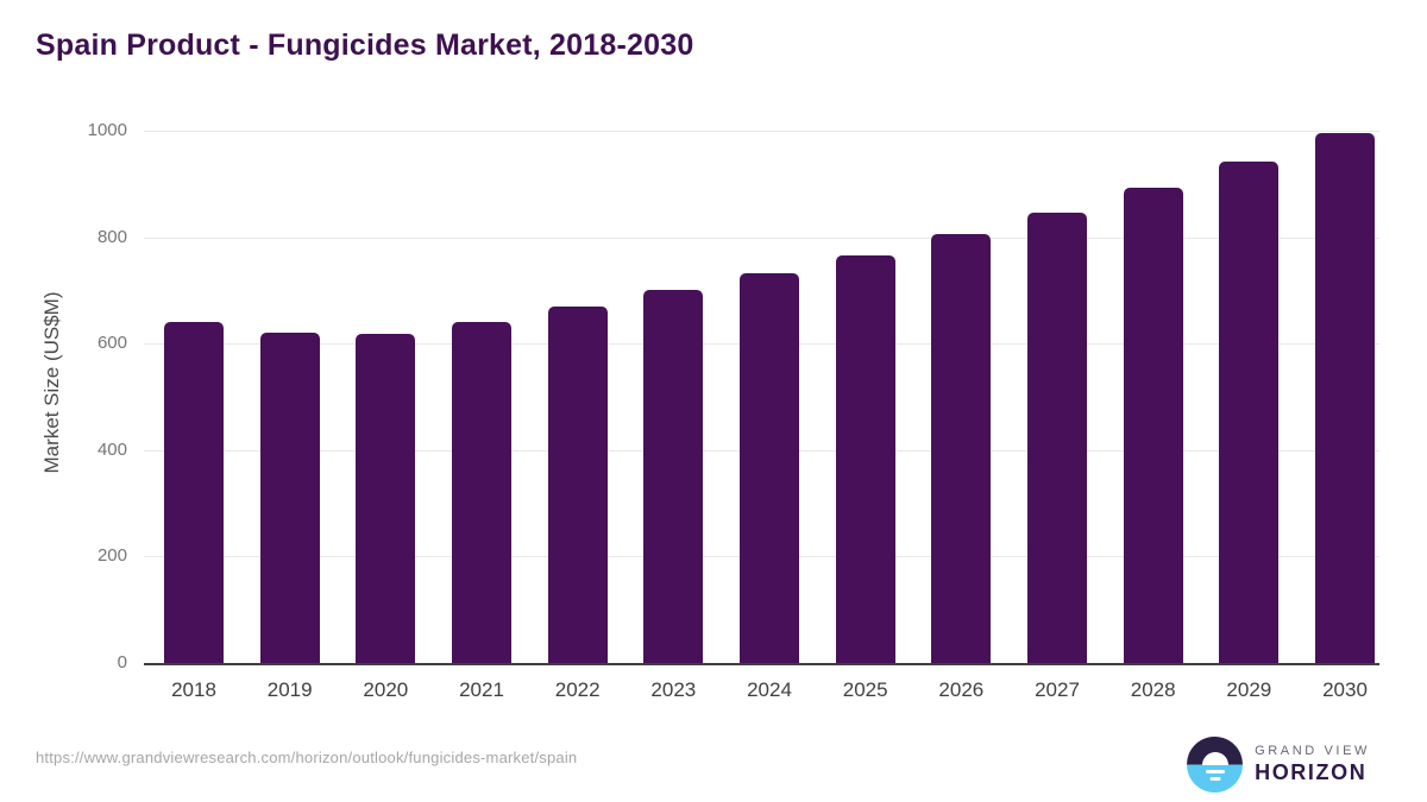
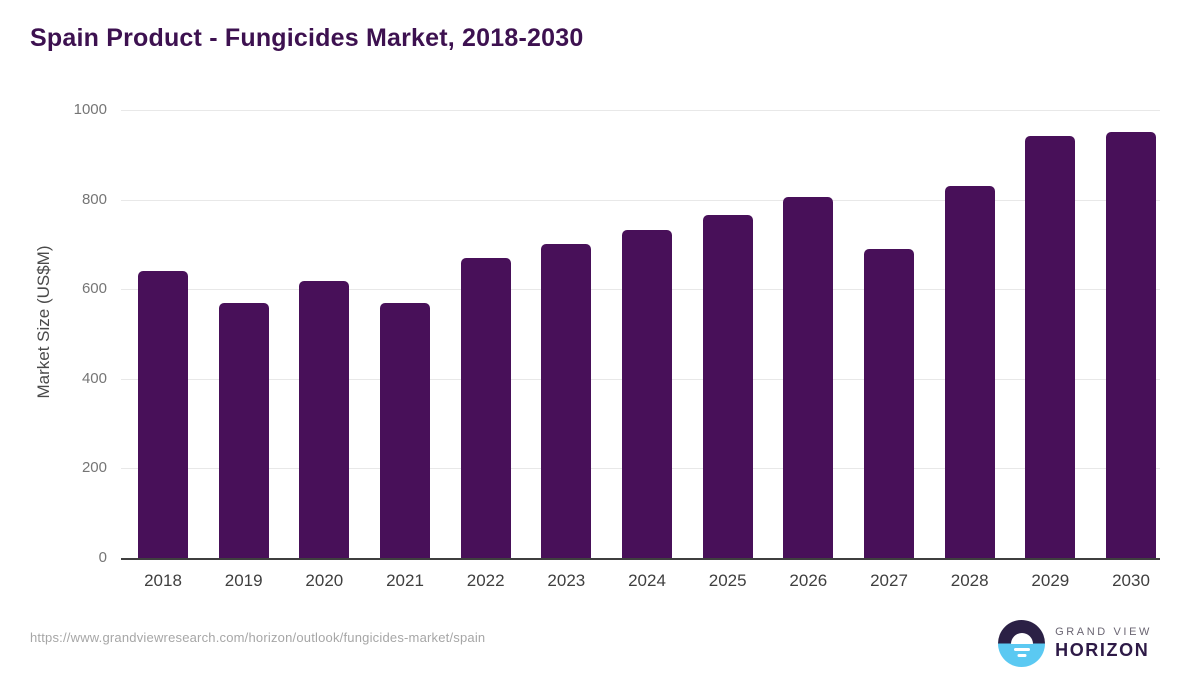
2019: 620 -> 570
2021: 640 -> 570
2027: 850 -> 690
2028: 890 -> 830
2030: 1000 -> 950
